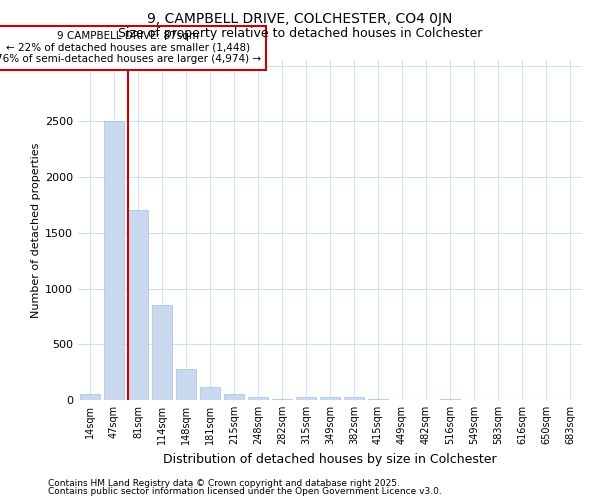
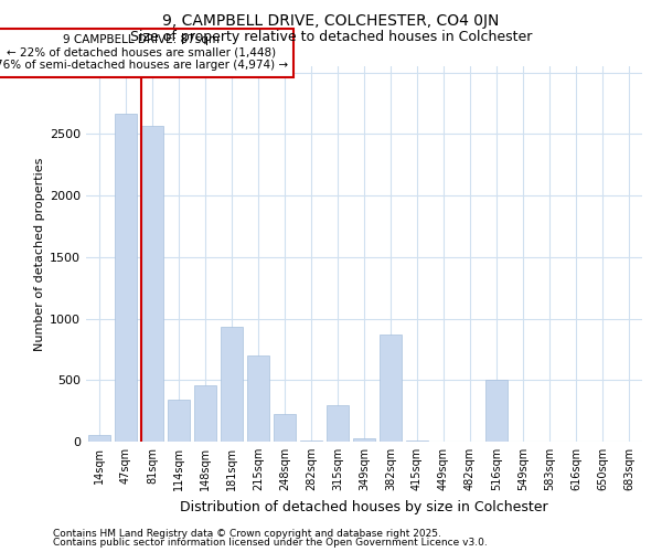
47sqm: 2500 -> 2660
81sqm: 1700 -> 2570
114sqm: 850 -> 340
148sqm: 280 -> 460
181sqm: 120 -> 930
215sqm: 50 -> 700
248sqm: 30 -> 220
315sqm: 30 -> 300
382sqm: 20 -> 870
516sqm: 10 -> 500
